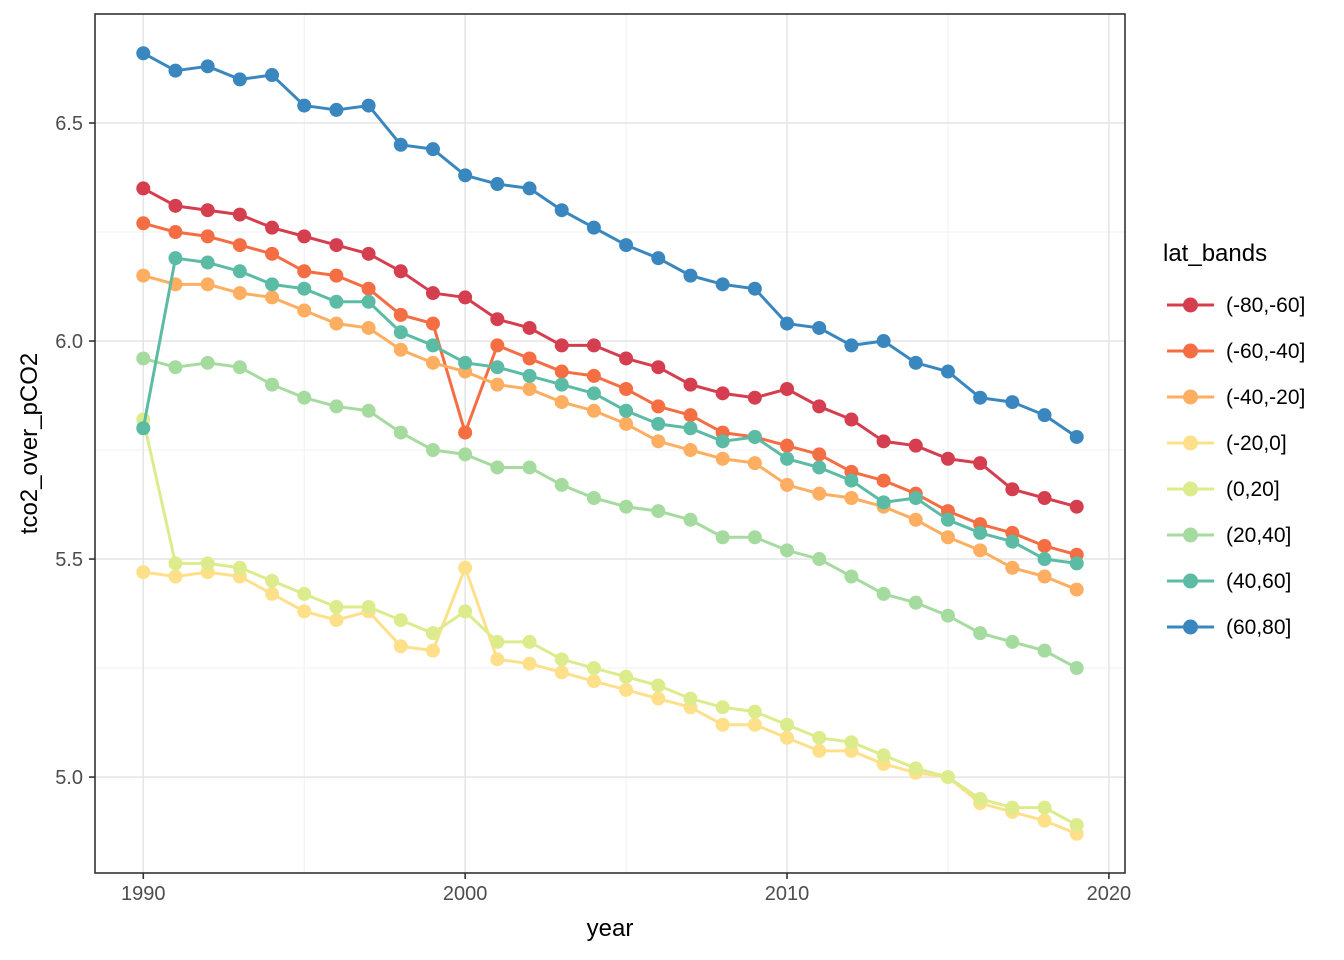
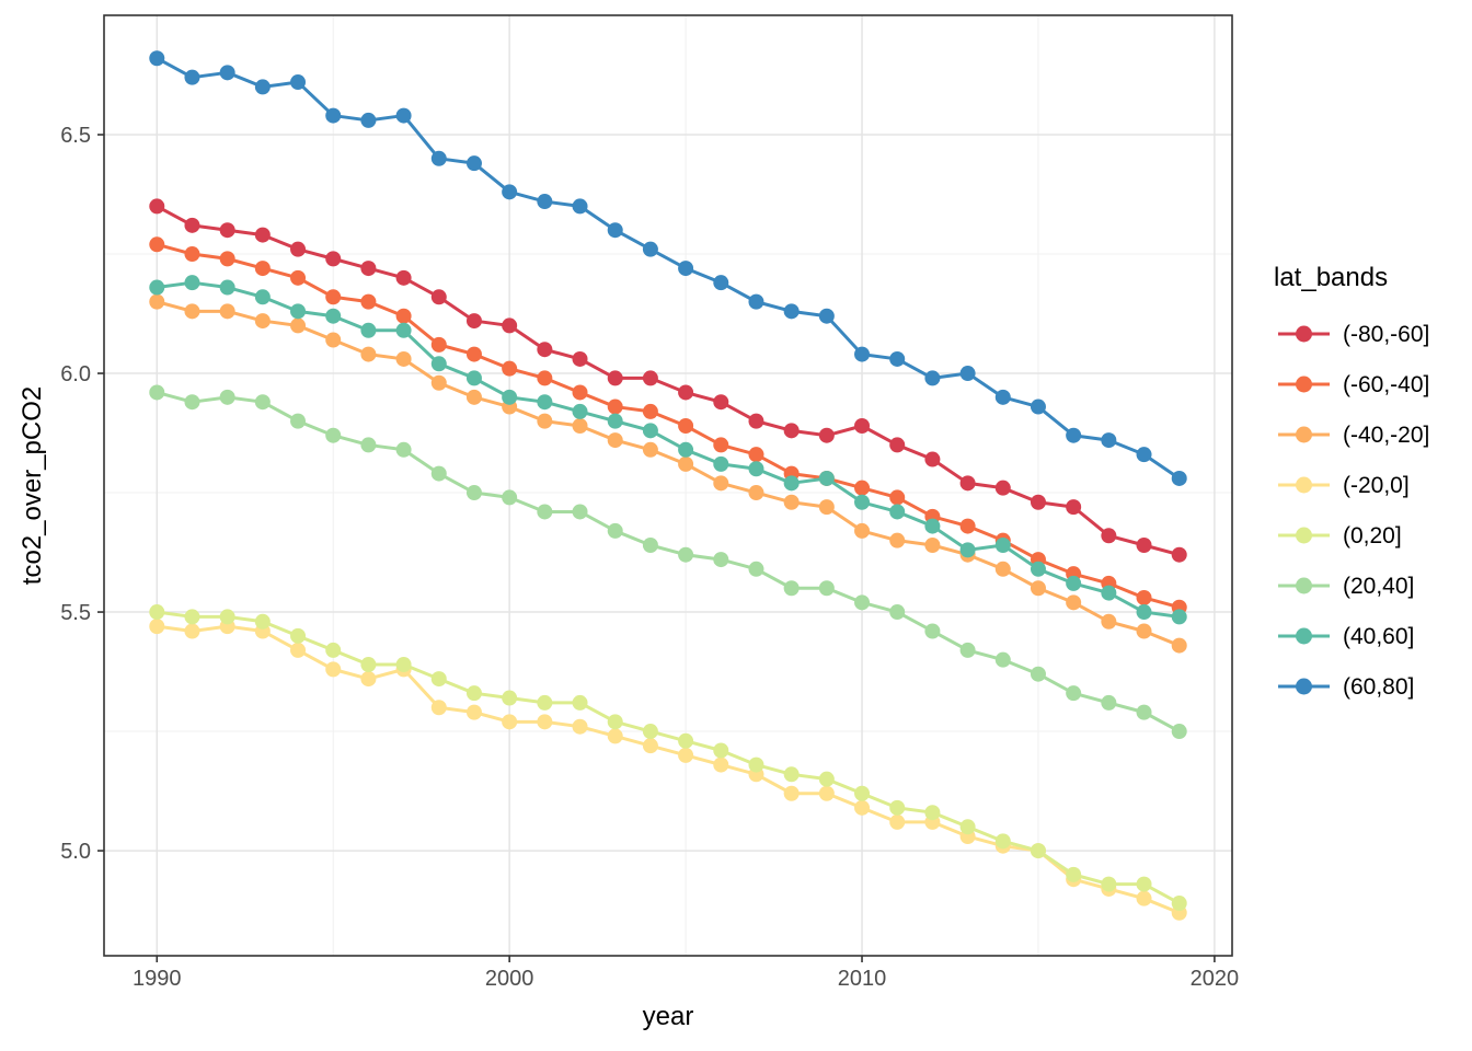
(0,20]/1990: 5.82 -> 5.50
(40,60]/1990: 5.80 -> 6.18
(-60,-40]/2000: 5.79 -> 6.01
(-20,0]/2000: 5.48 -> 5.27
(0,20]/2000: 5.38 -> 5.32
